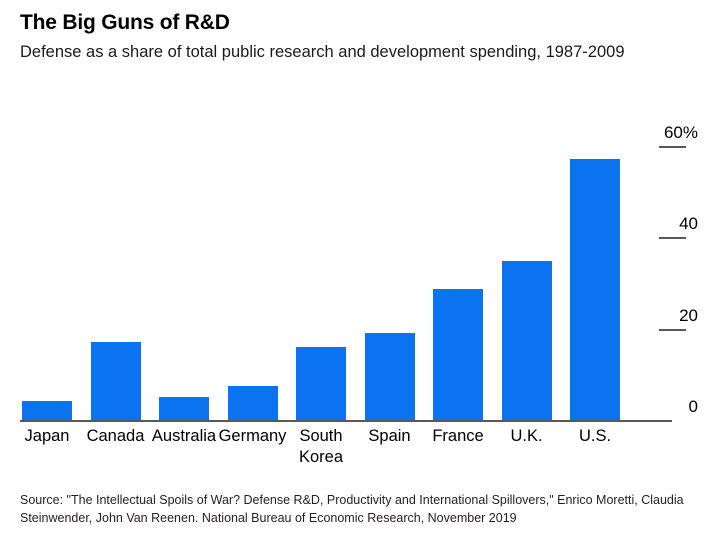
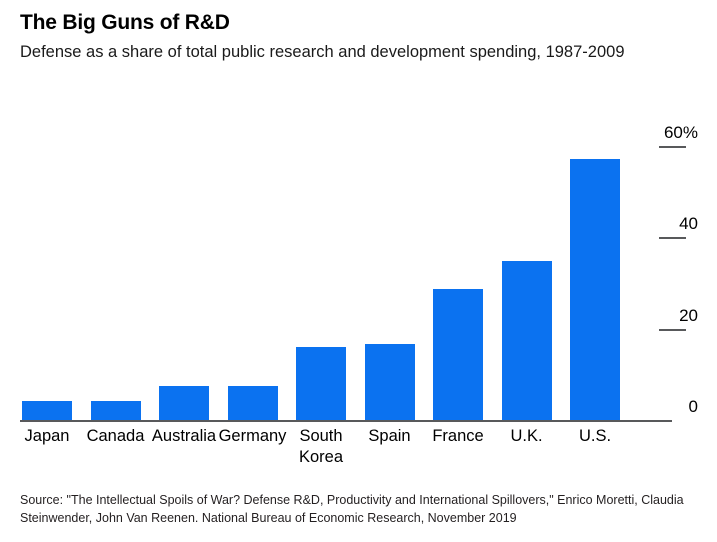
Canada: 17% -> 4%
Australia: 5% -> 8%
Spain: 19% -> 17%
